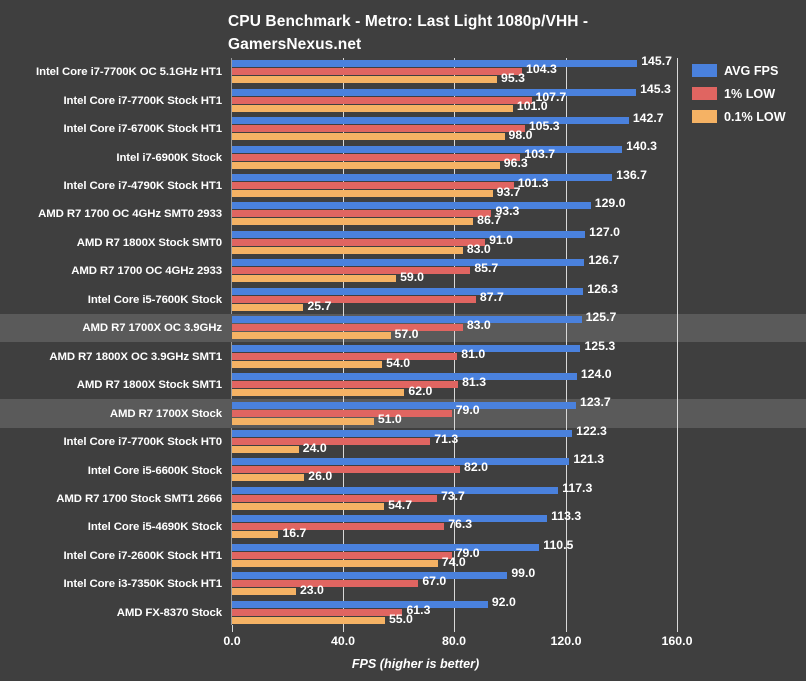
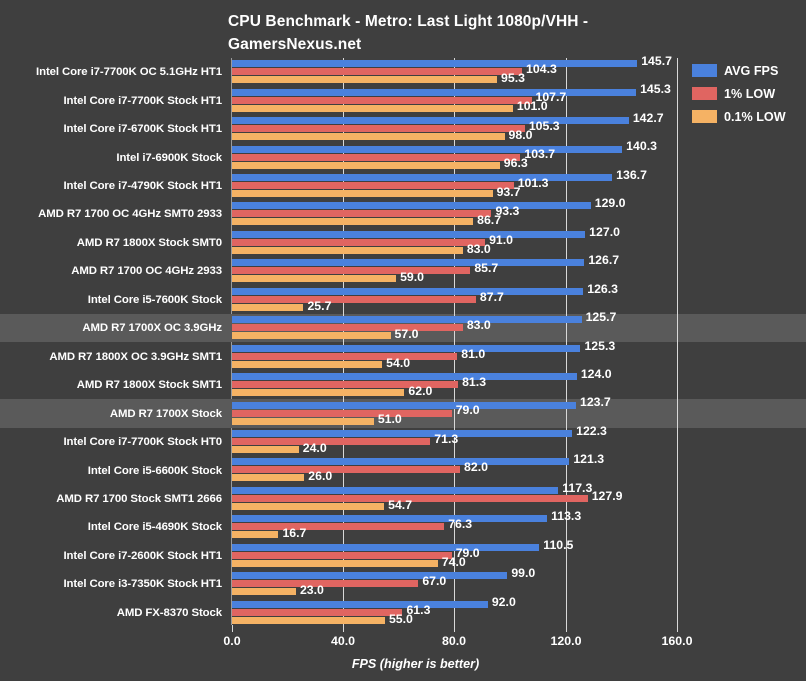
1% LOW/AMD R7 1700 Stock SMT1 2666: 73.7 -> 127.9
